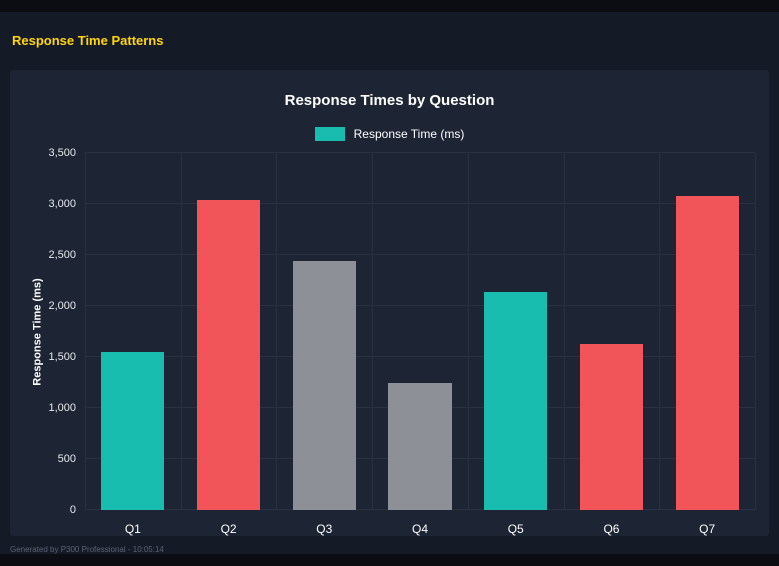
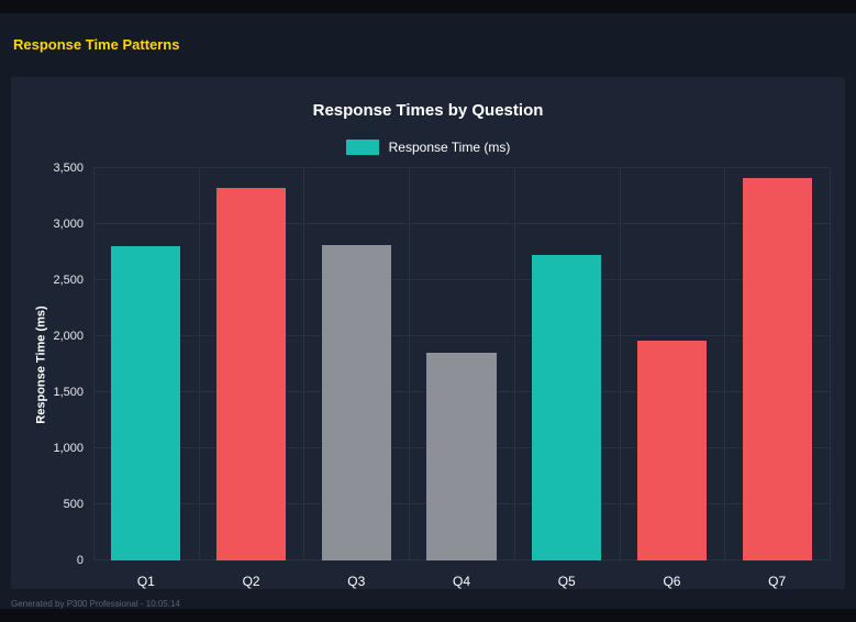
Q1: 1550 -> 2800
Q2: 3040 -> 3320
Q3: 2440 -> 2810
Q4: 1250 -> 1850
Q5: 2140 -> 2730
Q6: 1630 -> 1960
Q7: 3080 -> 3410
